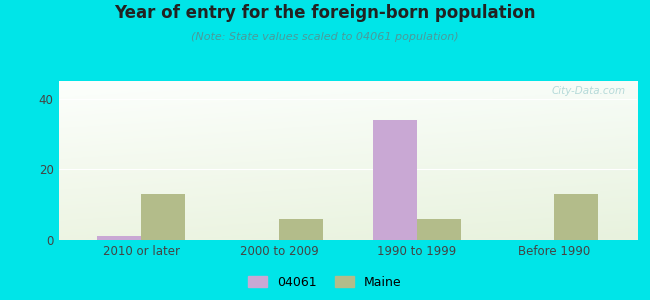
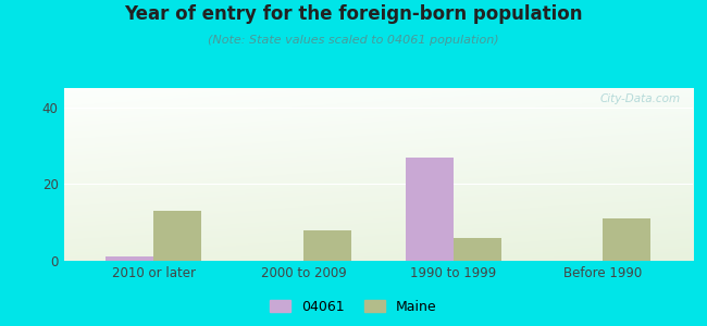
Maine/2000 to 2009: 6 -> 8
04061/1990 to 1999: 34 -> 27
Maine/Before 1990: 13 -> 11
